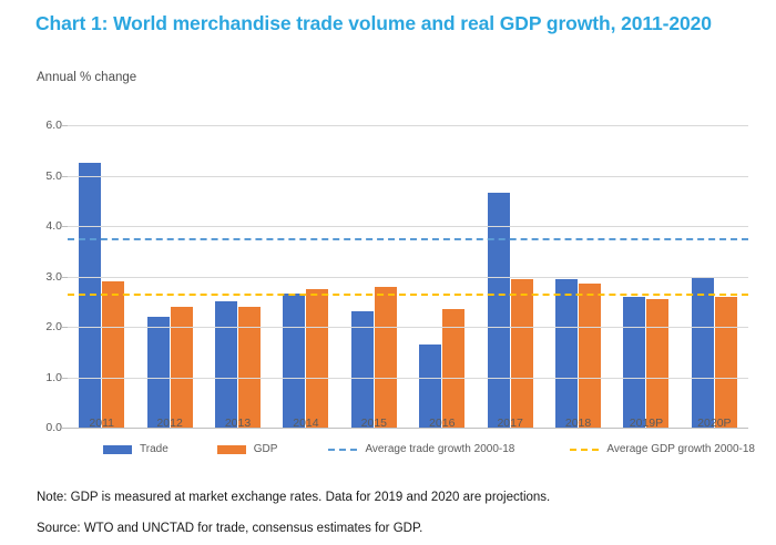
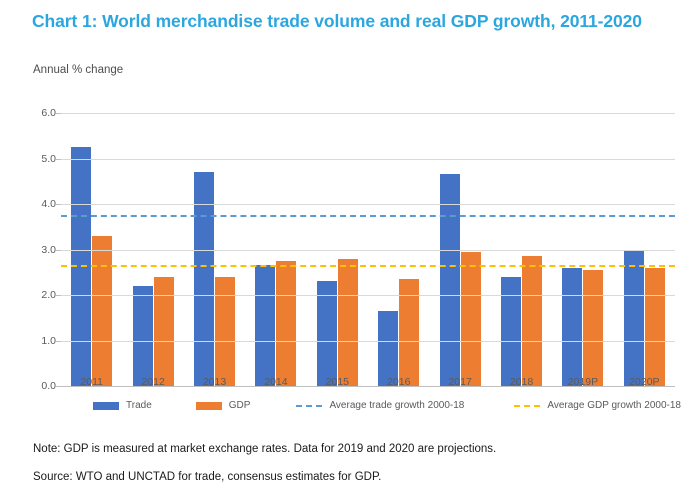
GDP/2011: 2.9 -> 3.3
Trade/2013: 2.5 -> 4.7
Trade/2018: 3.0 -> 2.4
